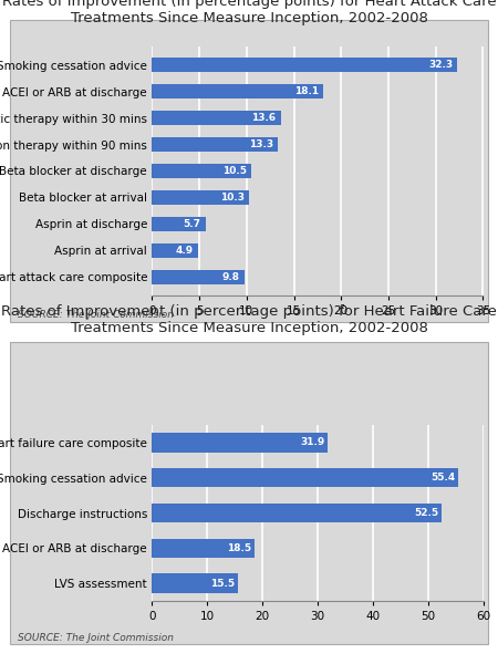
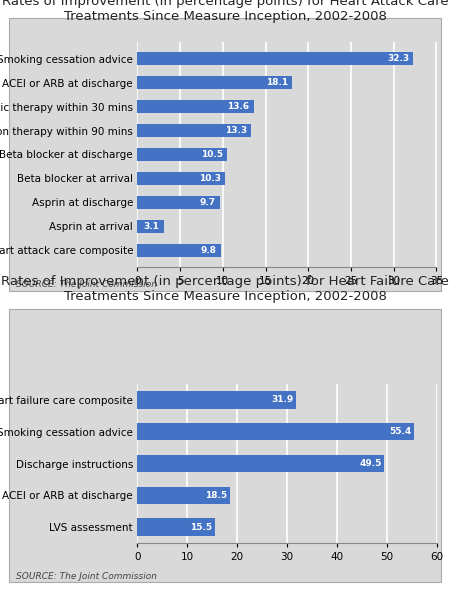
Asprin at discharge: 5.7 -> 9.7
Asprin at arrival: 4.9 -> 3.1
Discharge instructions: 52.5 -> 49.5
